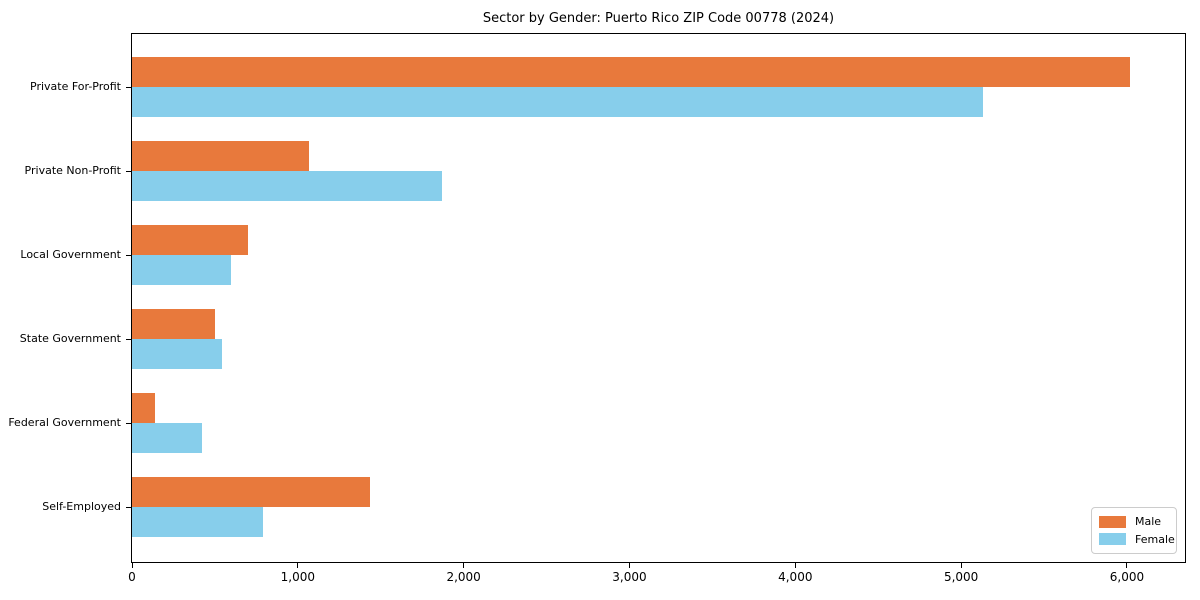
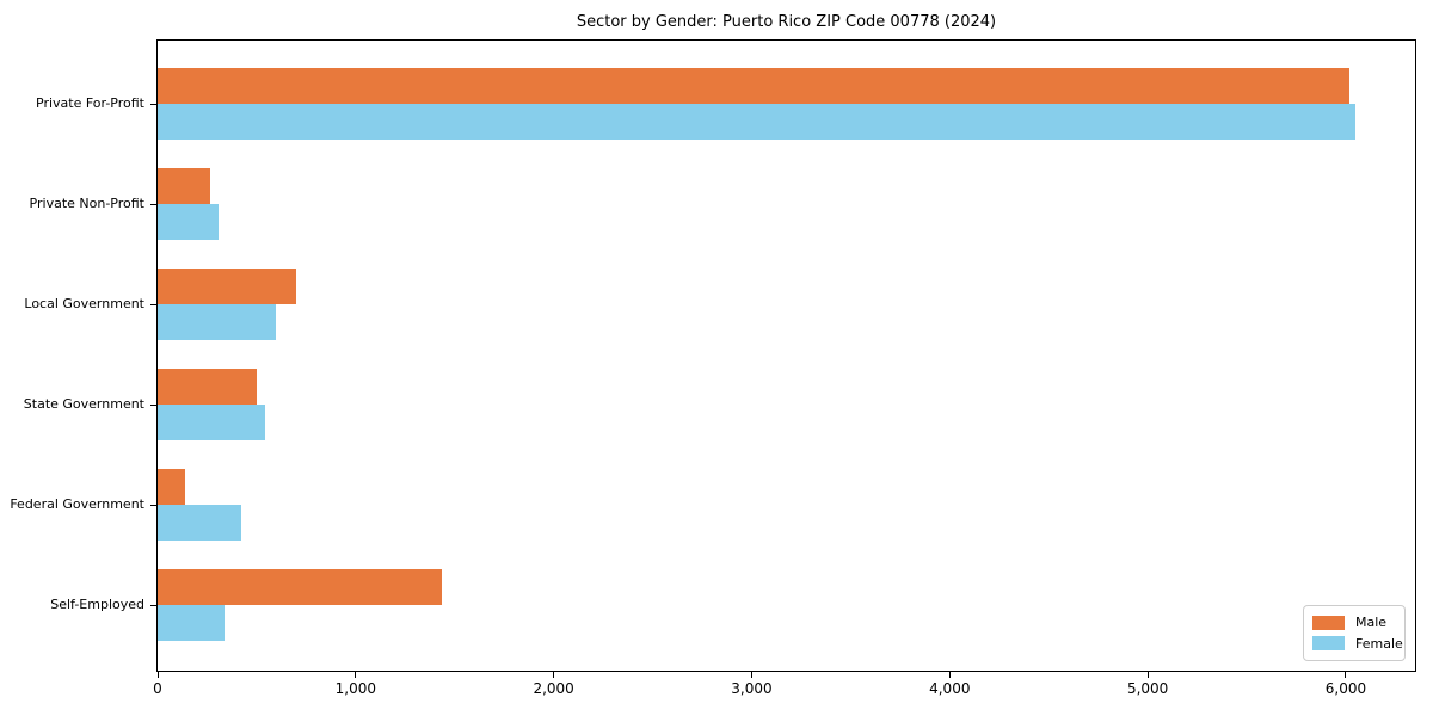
Female/Private For-Profit: 5130 -> 6050
Male/Private Non-Profit: 1070 -> 260
Female/Private Non-Profit: 1870 -> 310
Female/Self-Employed: 790 -> 340
